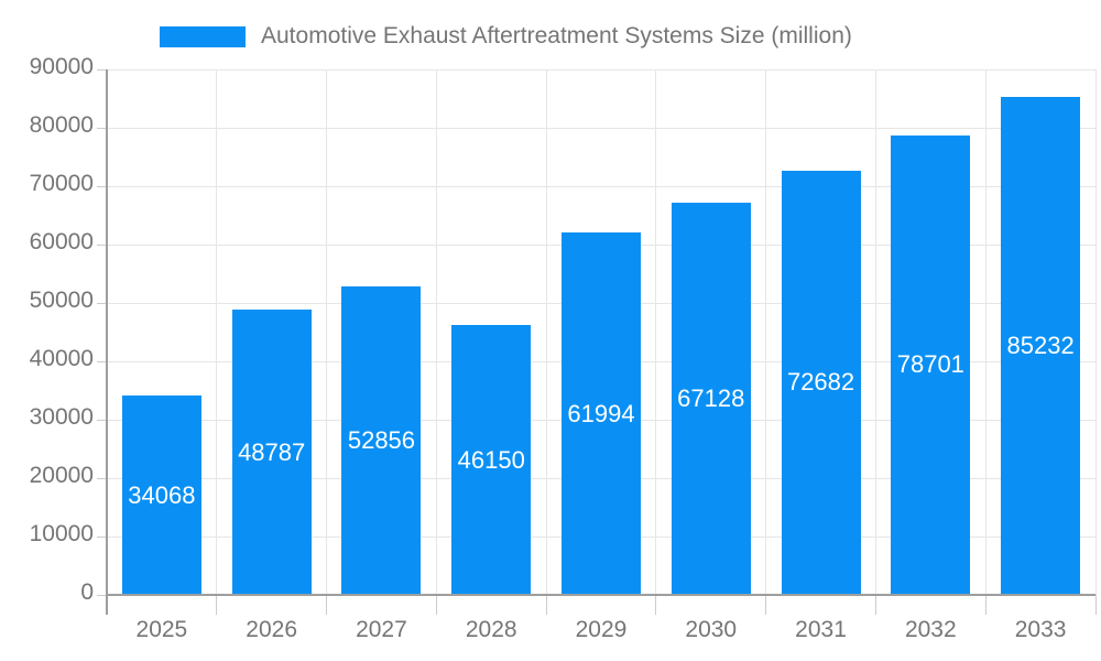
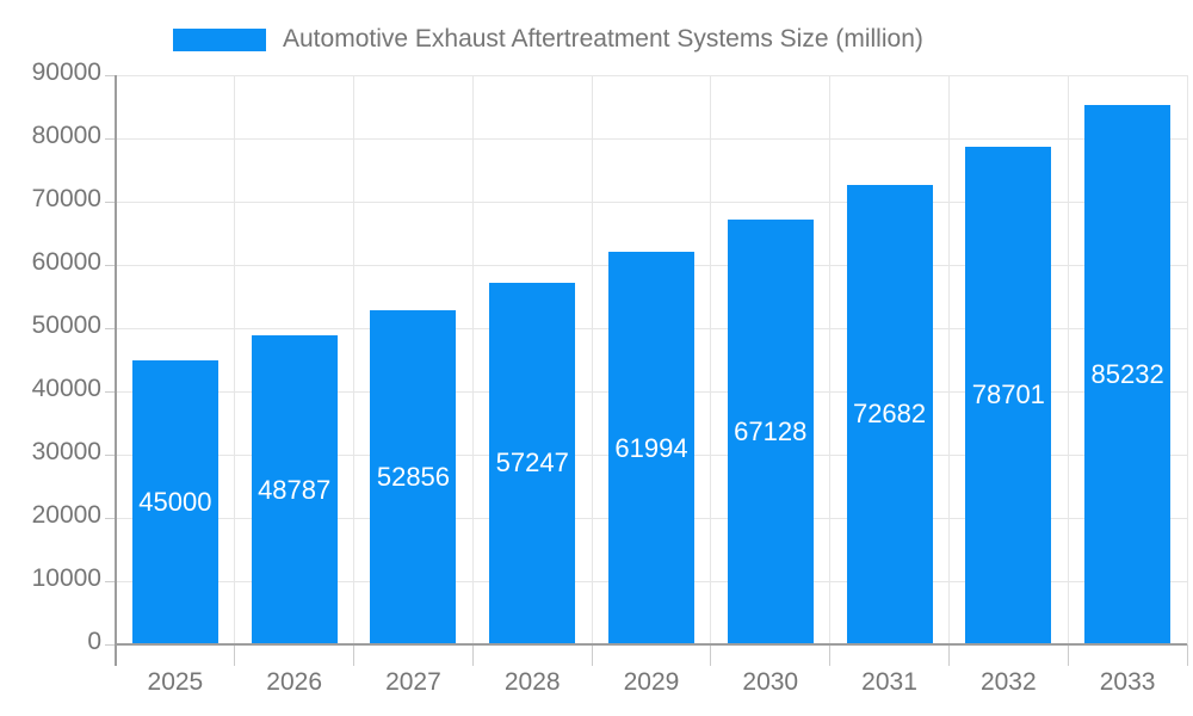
2025: 34068 -> 45000
2028: 46150 -> 57247
